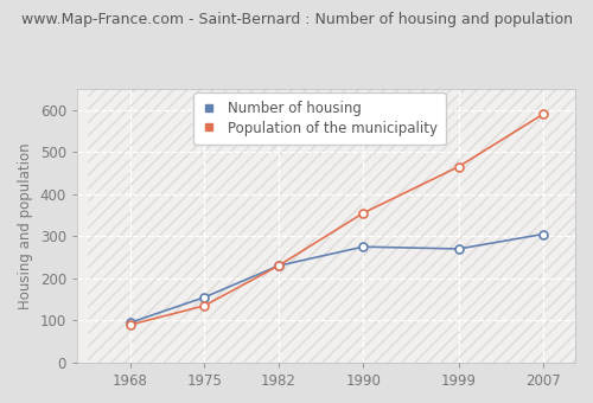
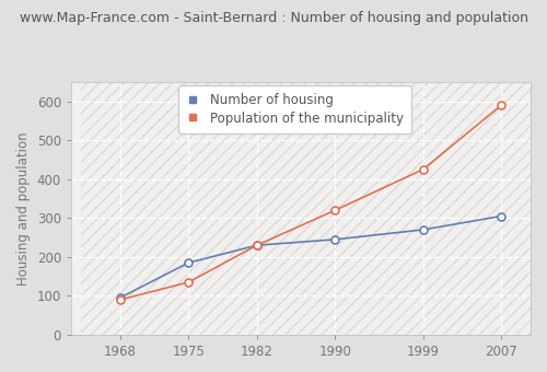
Number of housing/1975: 155 -> 185
Number of housing/1990: 275 -> 245
Population of the municipality/1990: 355 -> 320
Population of the municipality/1999: 465 -> 425
